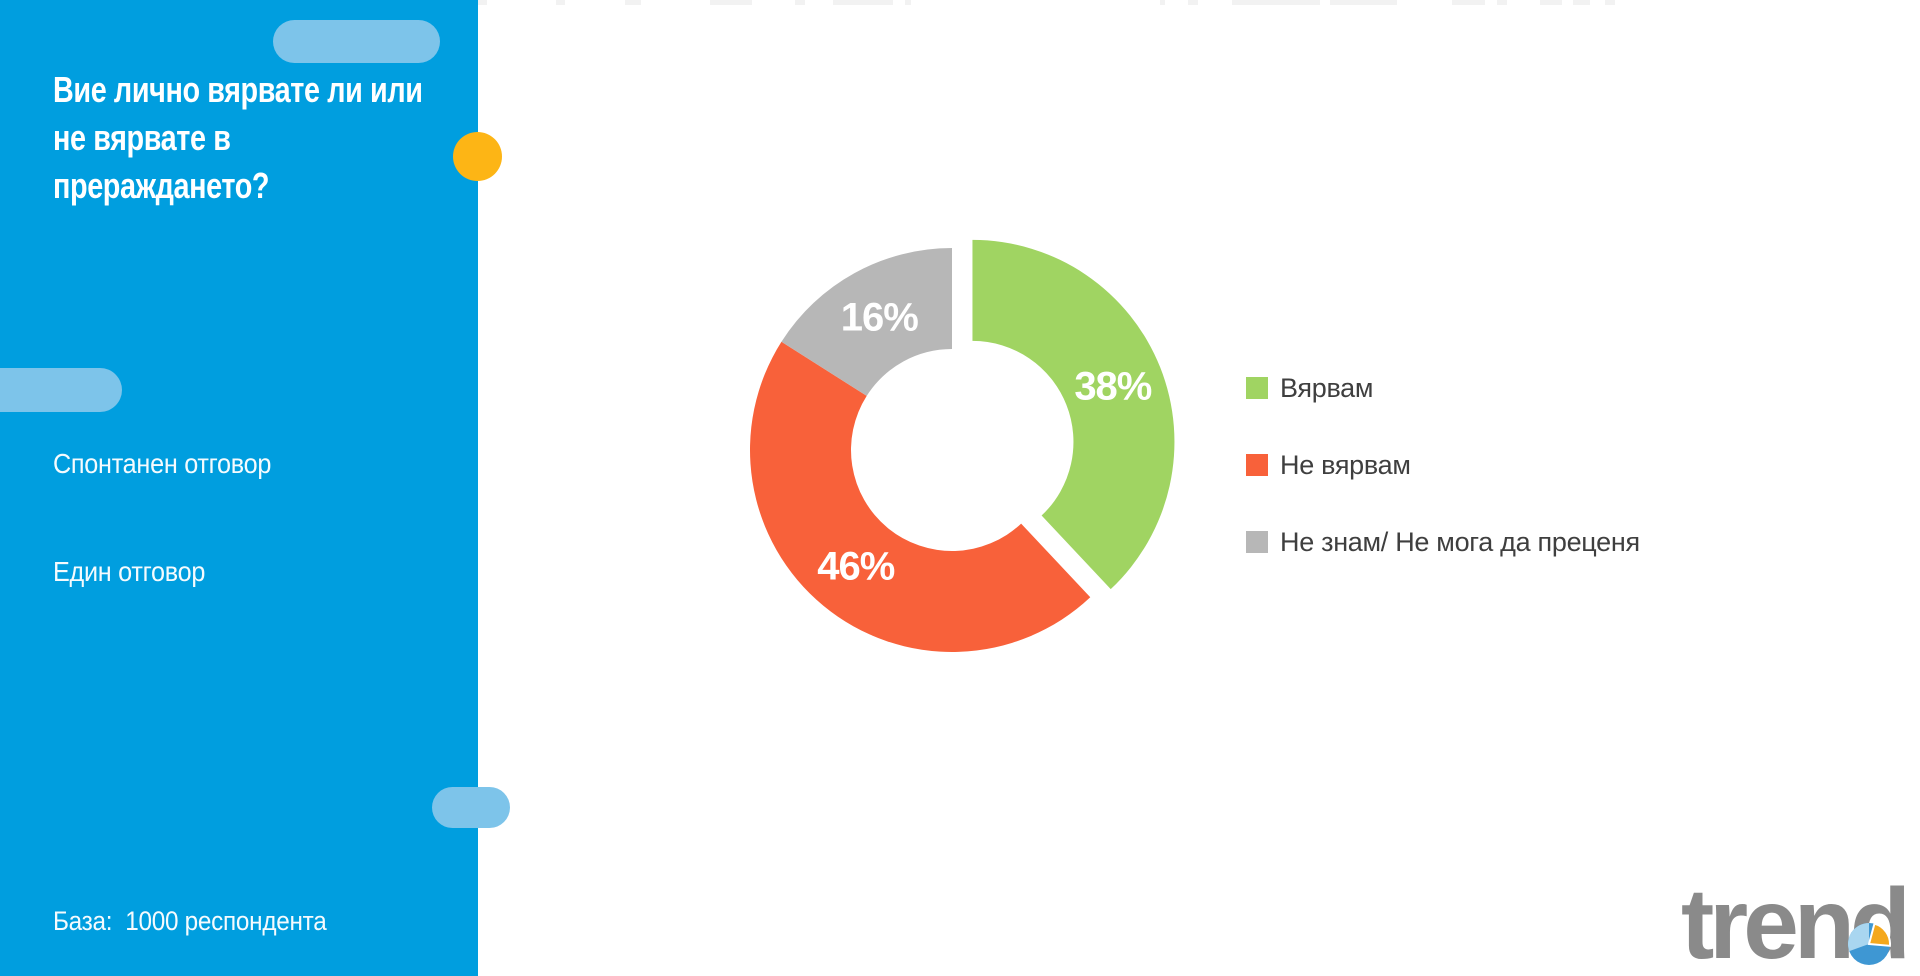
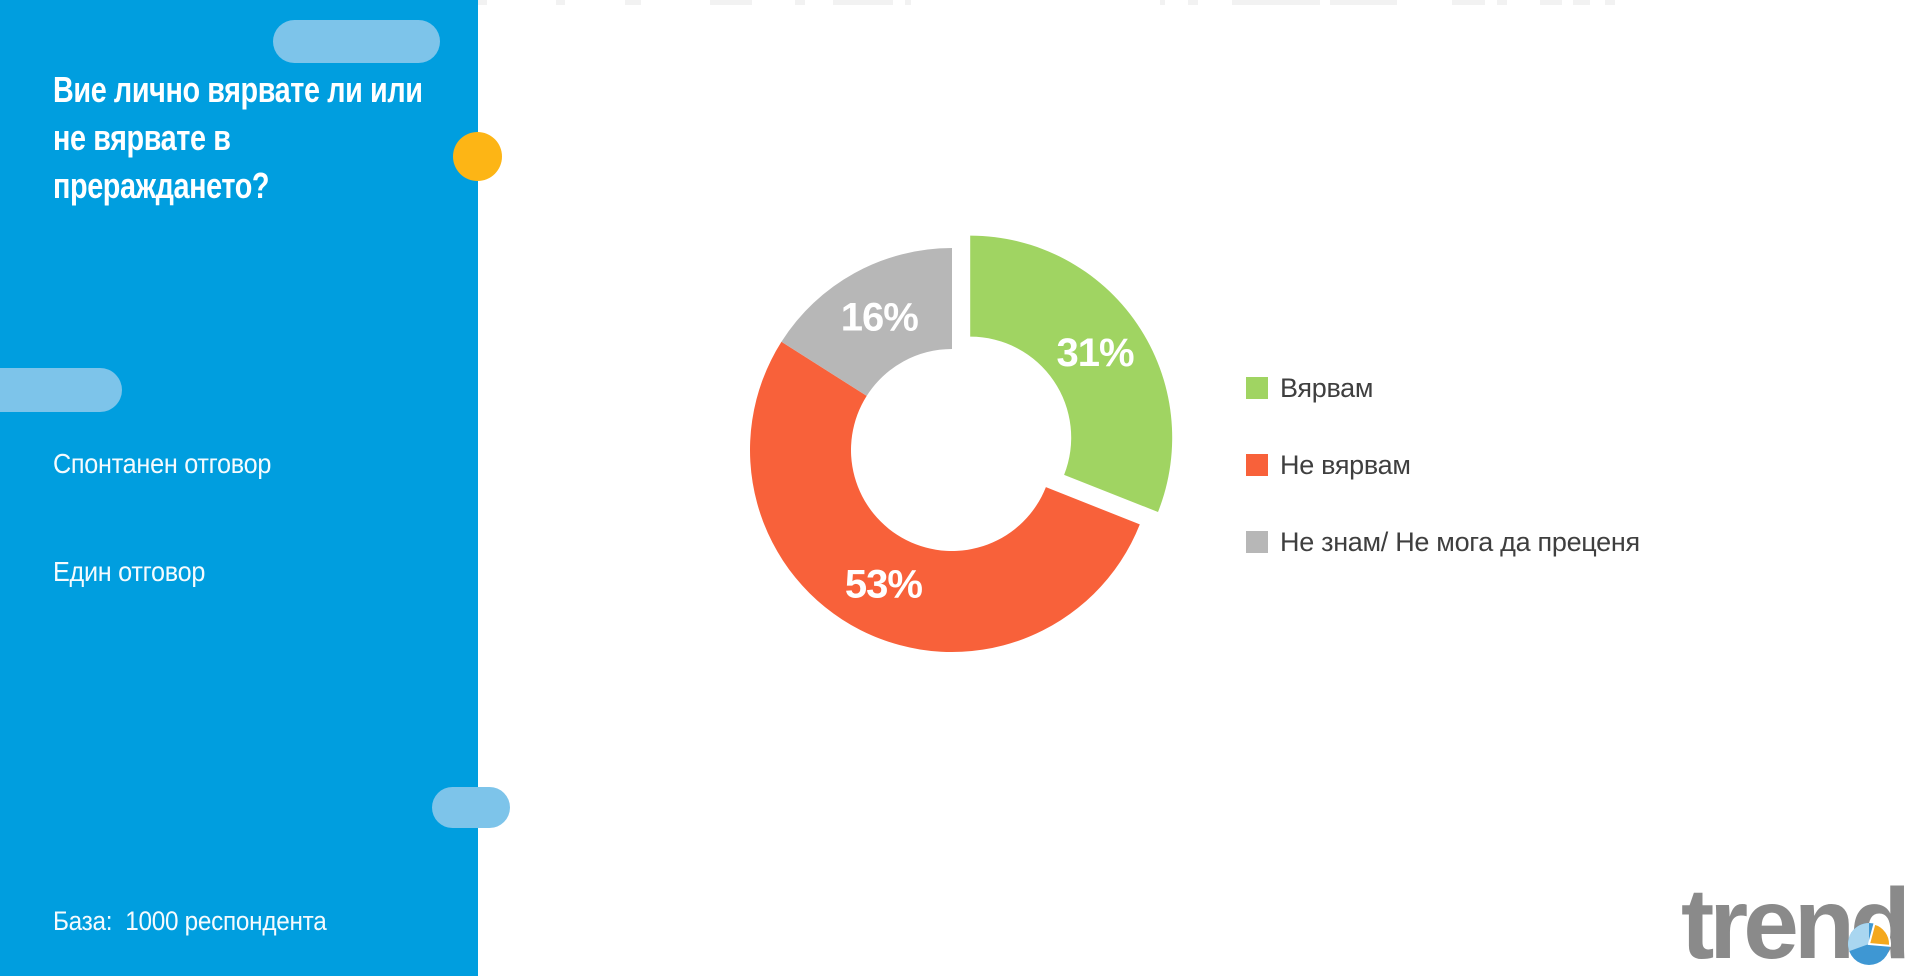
Вярвам: 38% -> 31%
Не вярвам: 46% -> 53%
